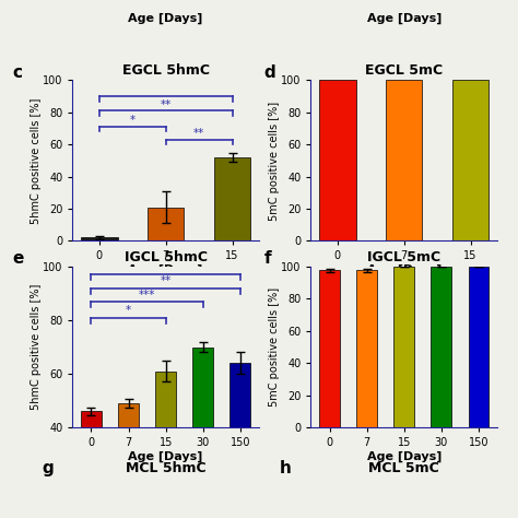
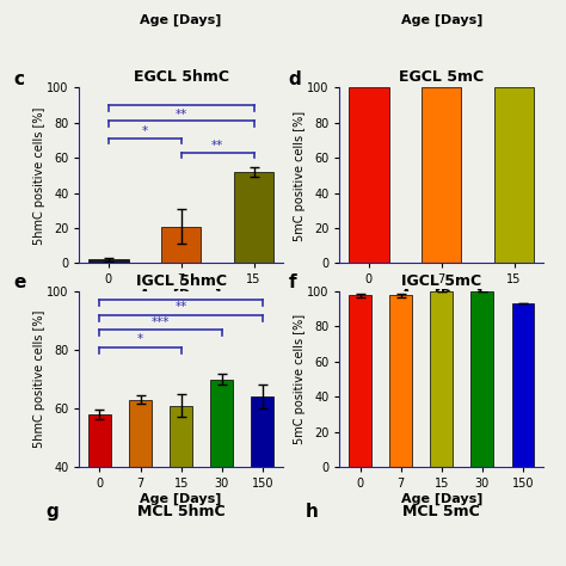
IGCL 5hmC/0: 46 -> 58
IGCL 5hmC/7: 49 -> 63
IGCL 5mC/150: 100 -> 93
